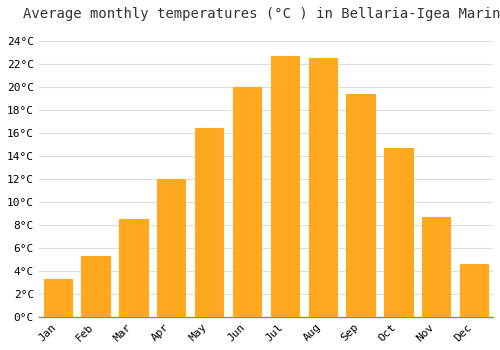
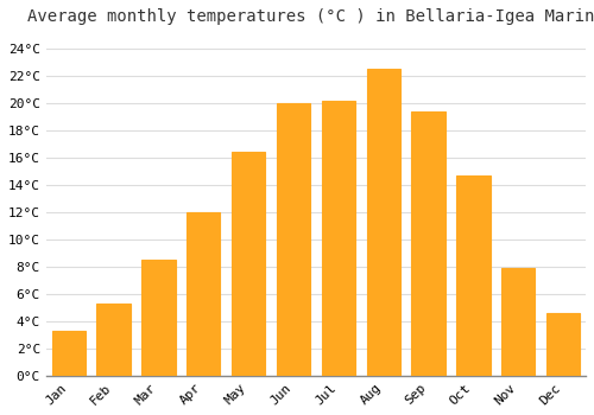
Jul: 22.7°C -> 20.1°C
Nov: 8.7°C -> 7.9°C
